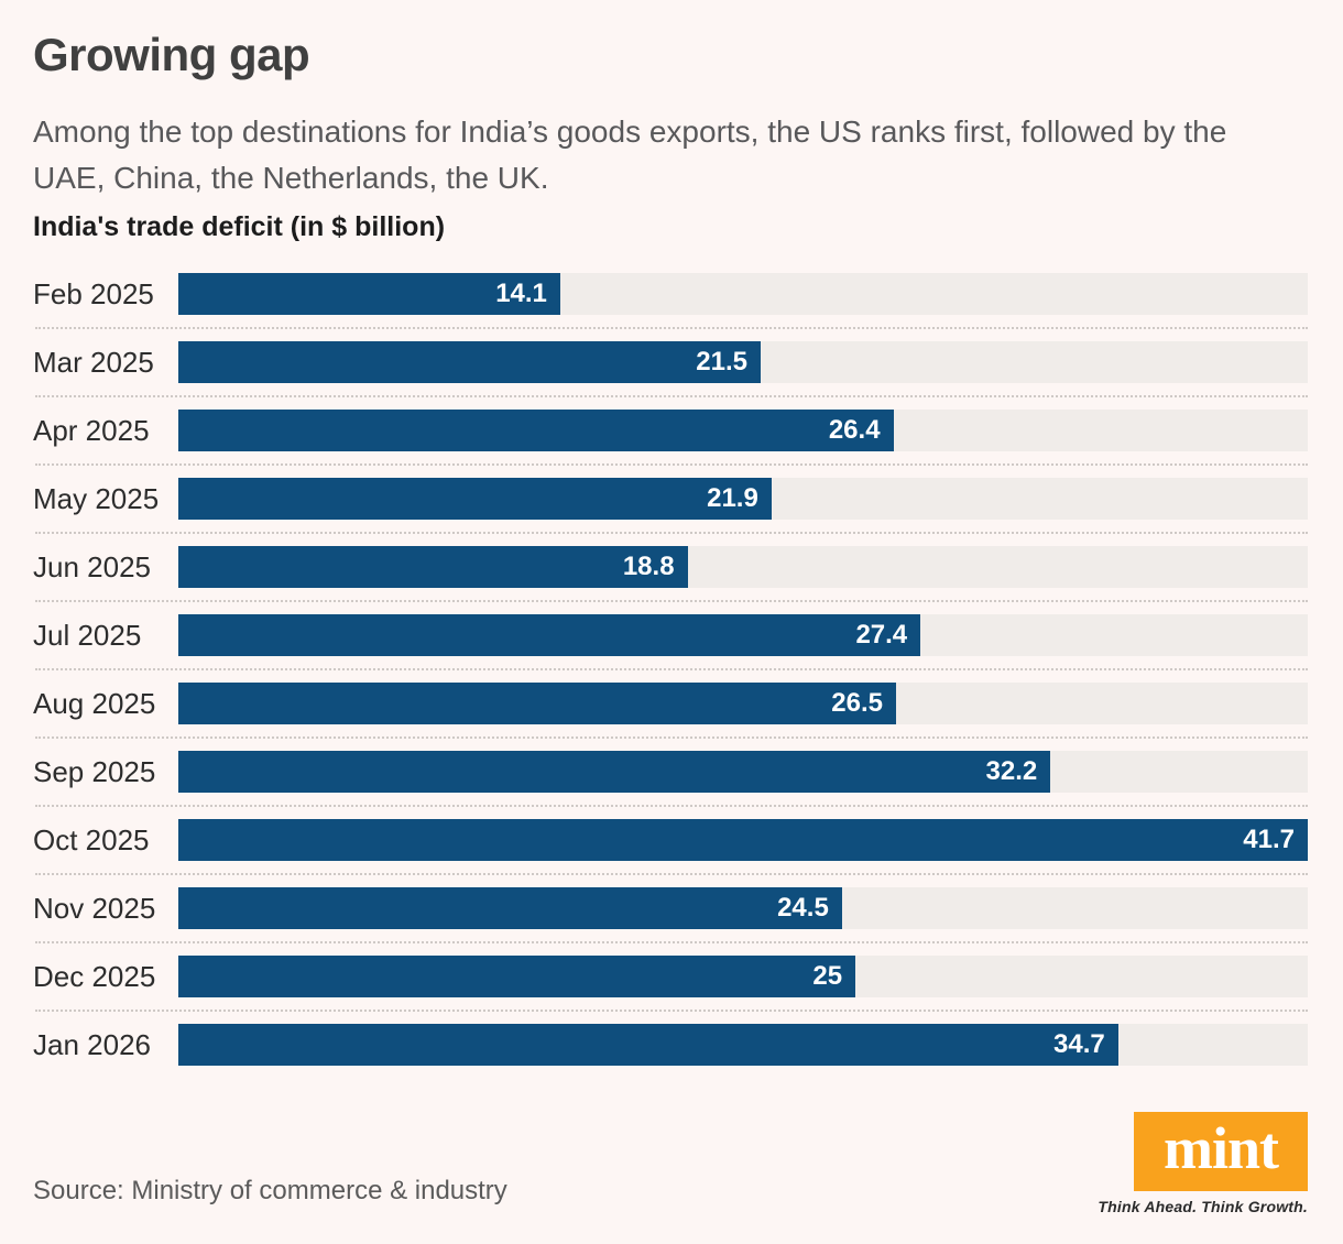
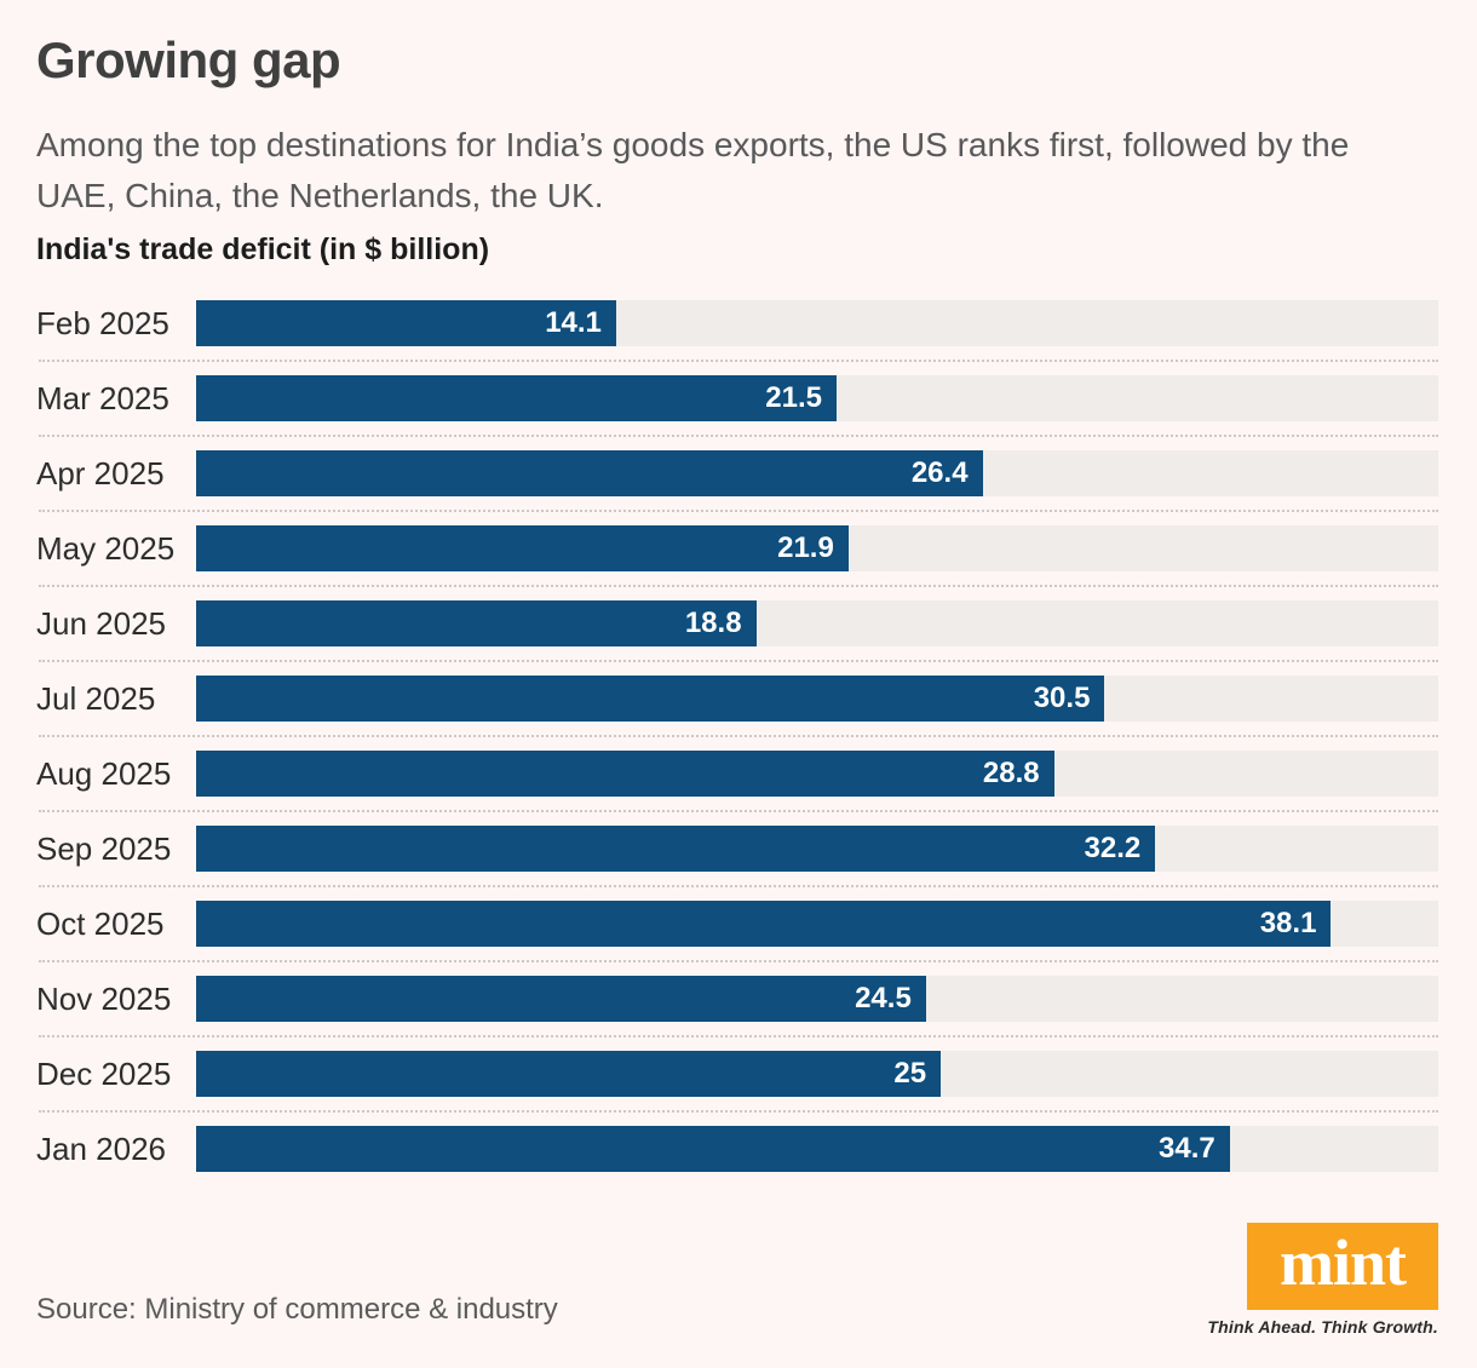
Jul 2025: 27.4 -> 30.5
Aug 2025: 26.5 -> 28.8
Oct 2025: 41.7 -> 38.1
